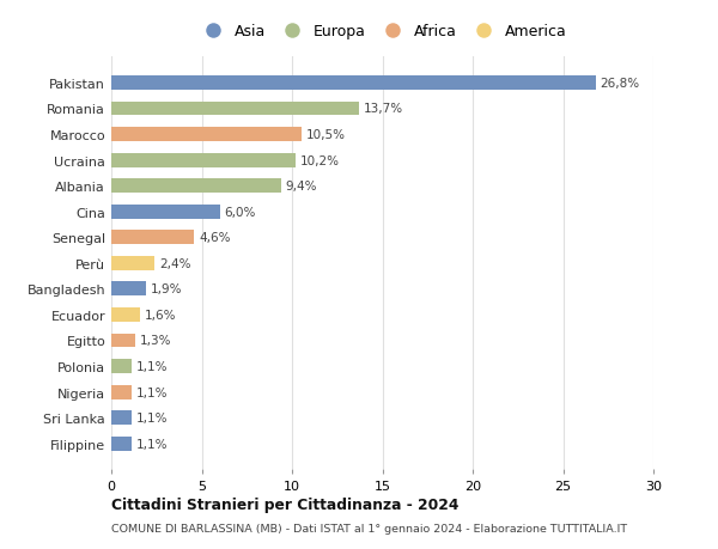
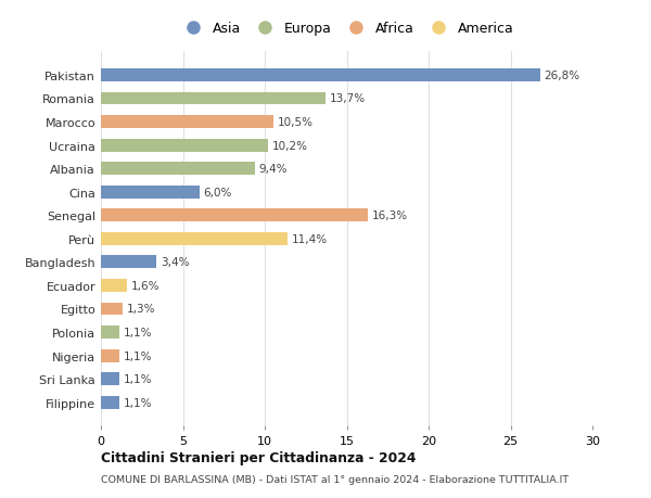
Senegal: 4,6% -> 16,3%
Perù: 2,4% -> 11,4%
Bangladesh: 1,9% -> 3,4%
